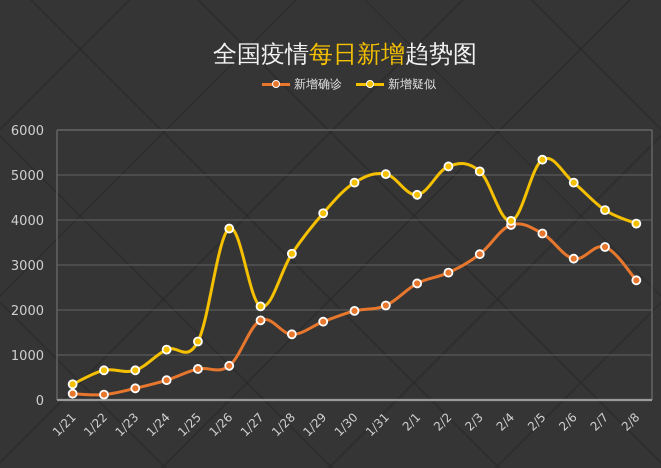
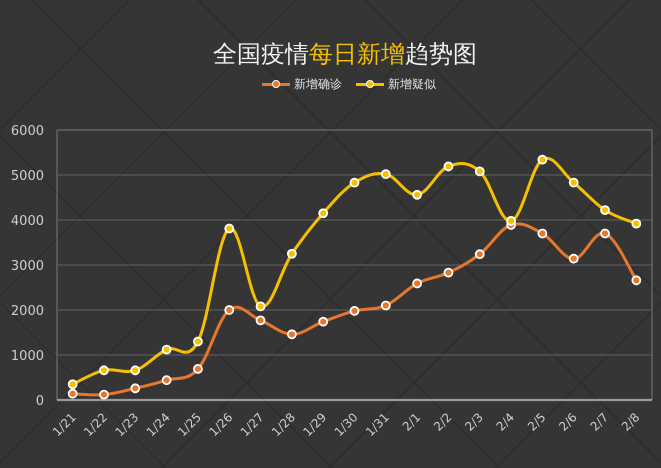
新增确诊/1/26: 800 -> 2000
新增确诊/2/7: 3400 -> 3700
